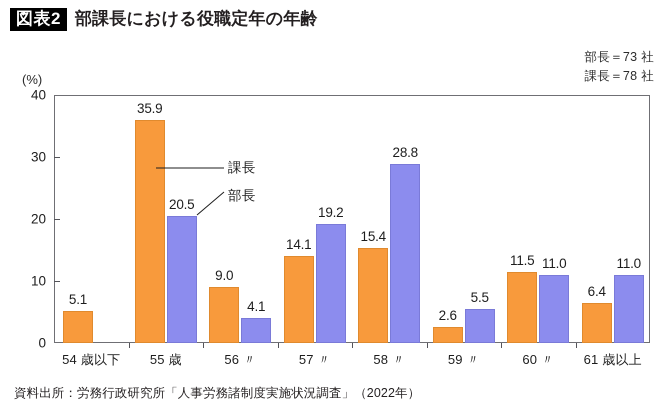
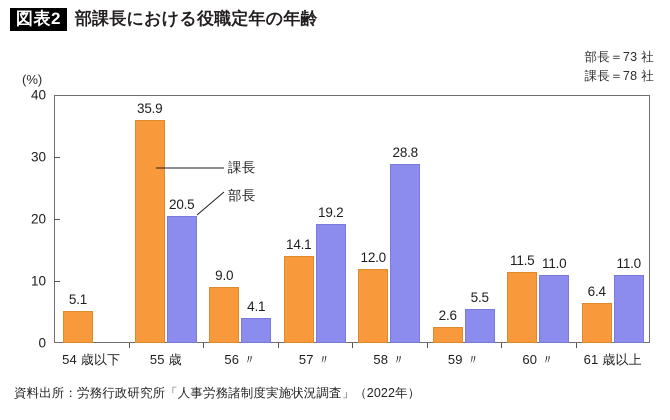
課長/58 〃: 15.4 -> 12.0
